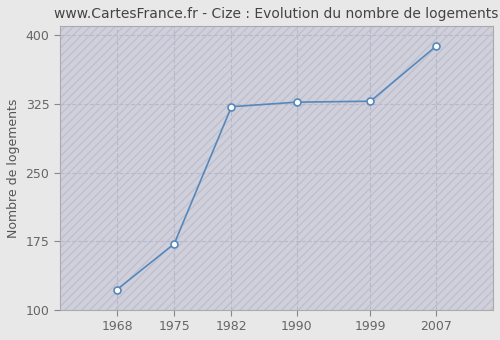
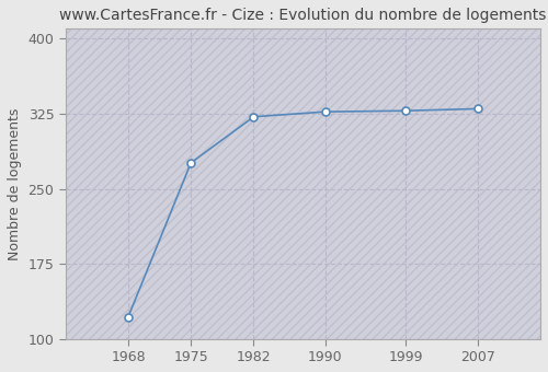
1975: 172 -> 276
2007: 388 -> 330
